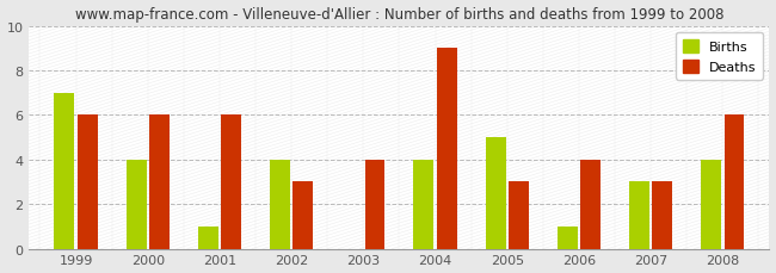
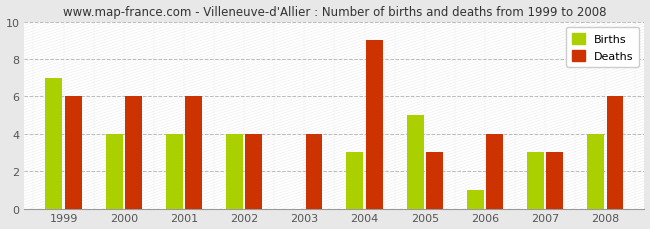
Births/2001: 1 -> 4
Deaths/2002: 3 -> 4
Births/2004: 4 -> 3
